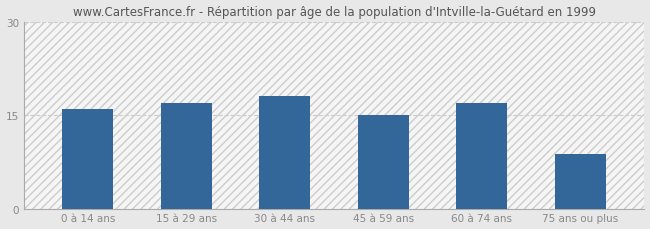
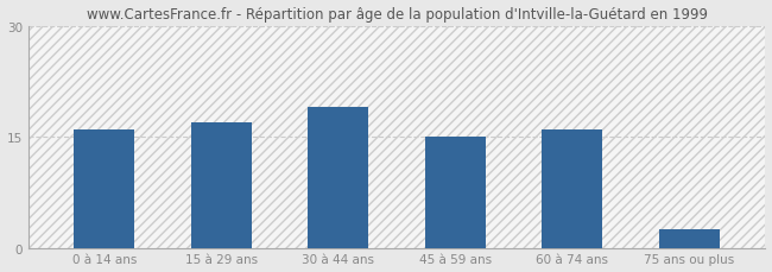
30 à 44 ans: 18.0 -> 19.0
60 à 74 ans: 17.0 -> 16.0
75 ans ou plus: 8.8 -> 2.5
